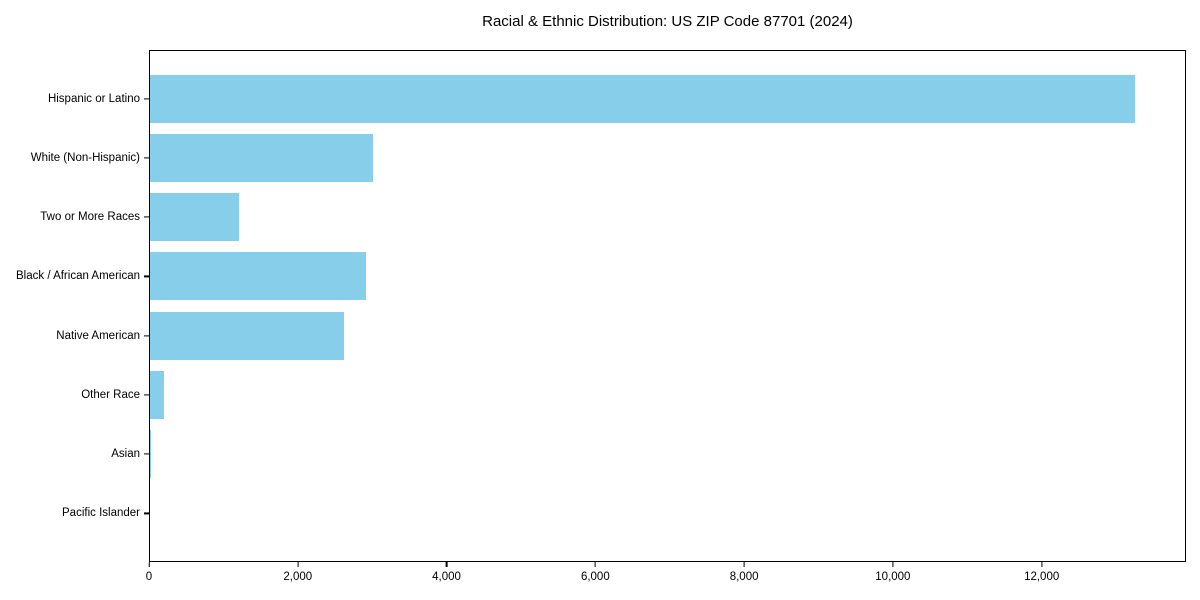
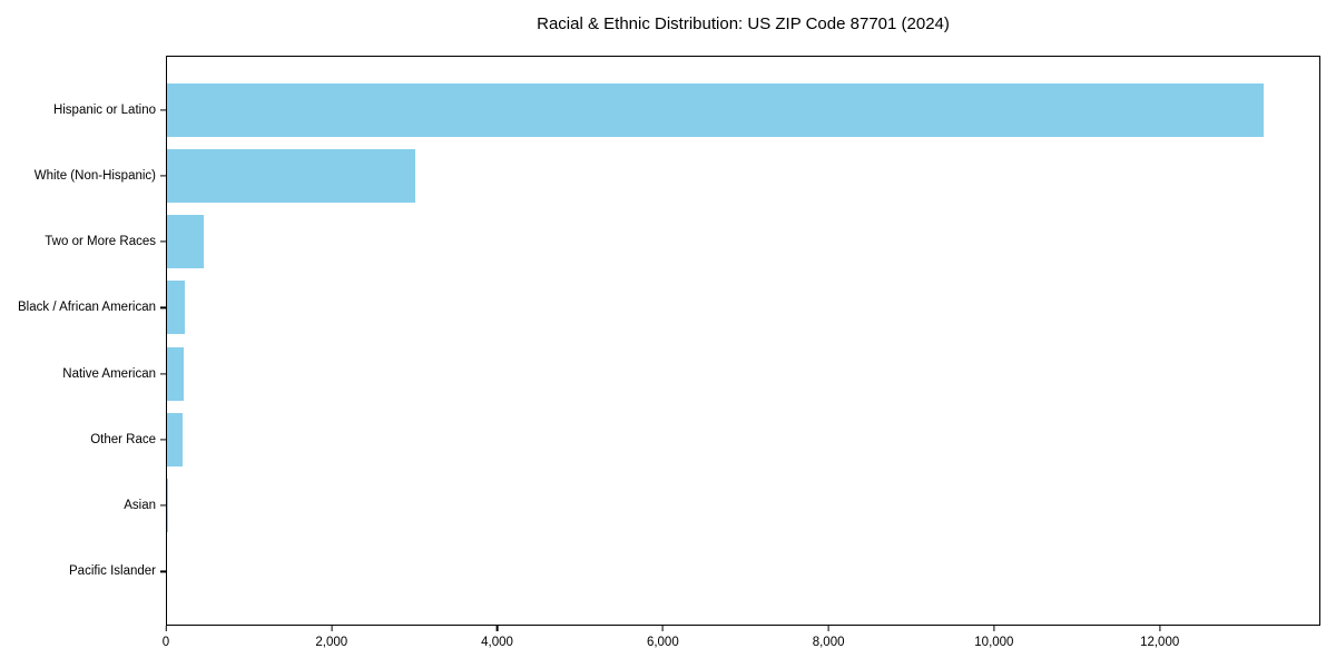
Two or More Races: 1200 -> 400
Black / African American: 2900 -> 200
Native American: 2600 -> 200
